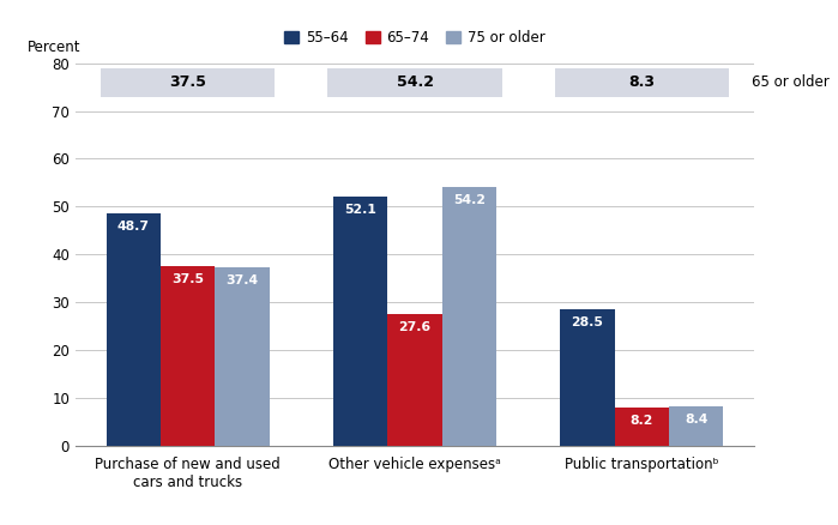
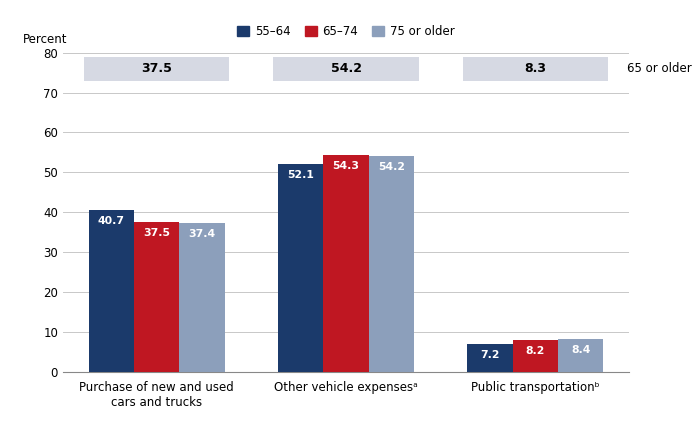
55–64/Purchase of new and used cars and trucks: 48.7 -> 40.7
65–74/Other vehicle expensesᵃ: 27.6 -> 54.3
55–64/Public transportationᵇ: 28.5 -> 7.2
